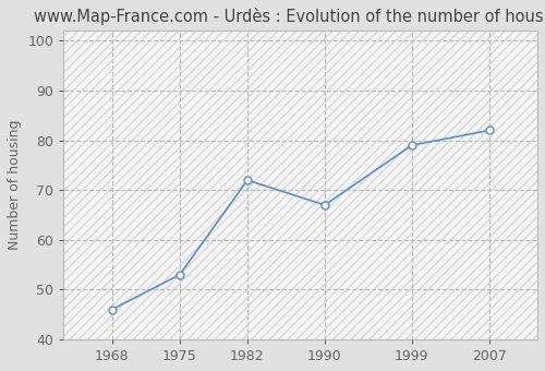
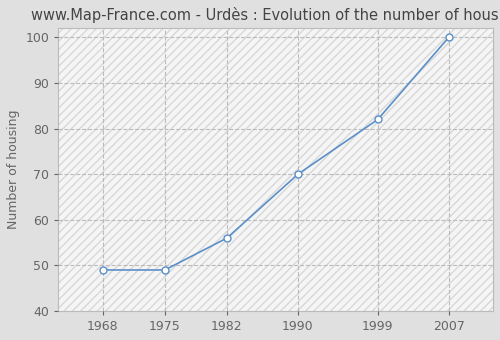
1968: 46 -> 49
1975: 53 -> 49
1982: 72 -> 56
1990: 67 -> 70
1999: 79 -> 82
2007: 82 -> 100
